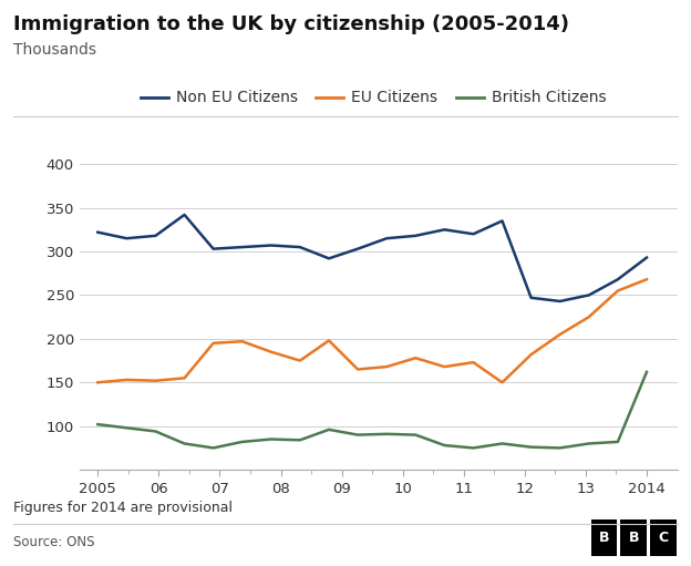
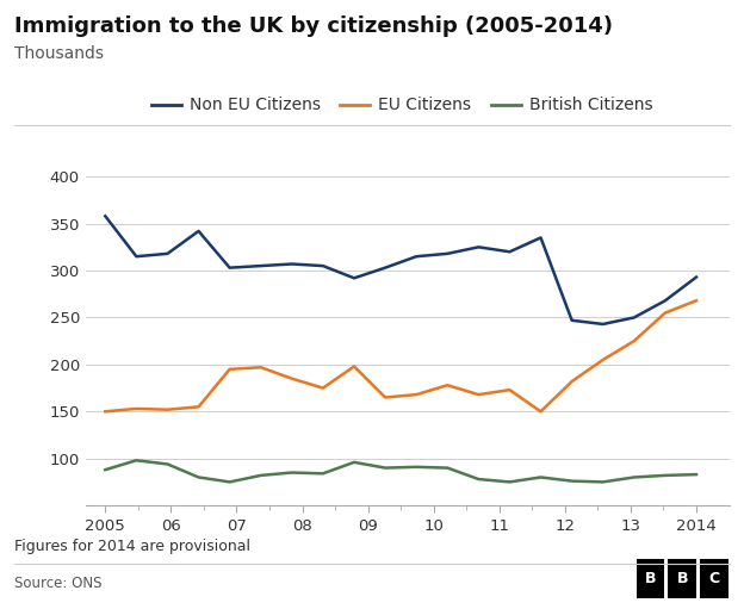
Non EU Citizens/2005: 322 -> 358
British Citizens/2005: 102 -> 88
British Citizens/2014: 162 -> 83
